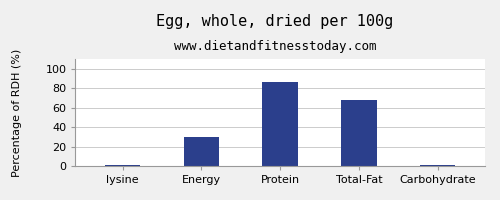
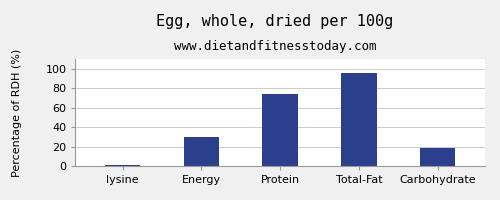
Protein: 86 -> 74
Total-Fat: 68 -> 96
Carbohydrate: 1 -> 18
